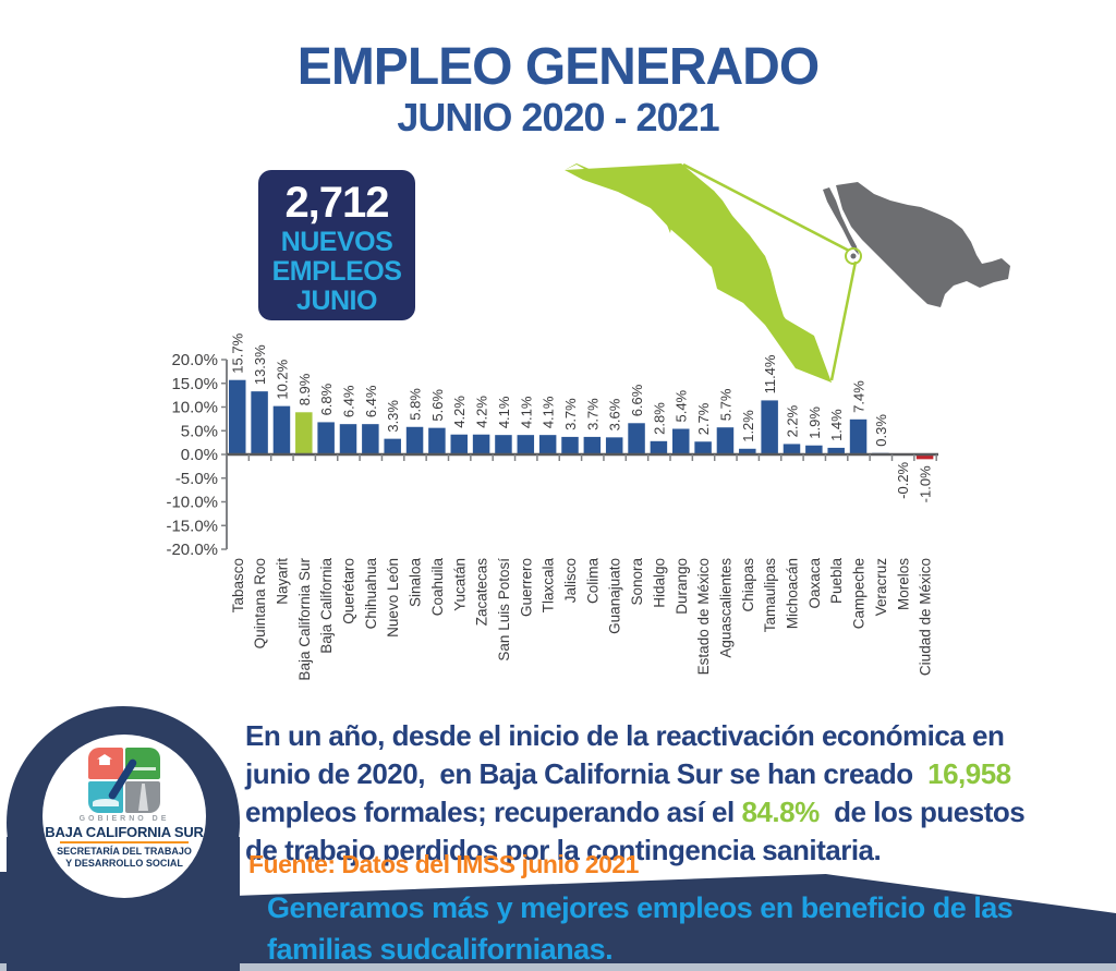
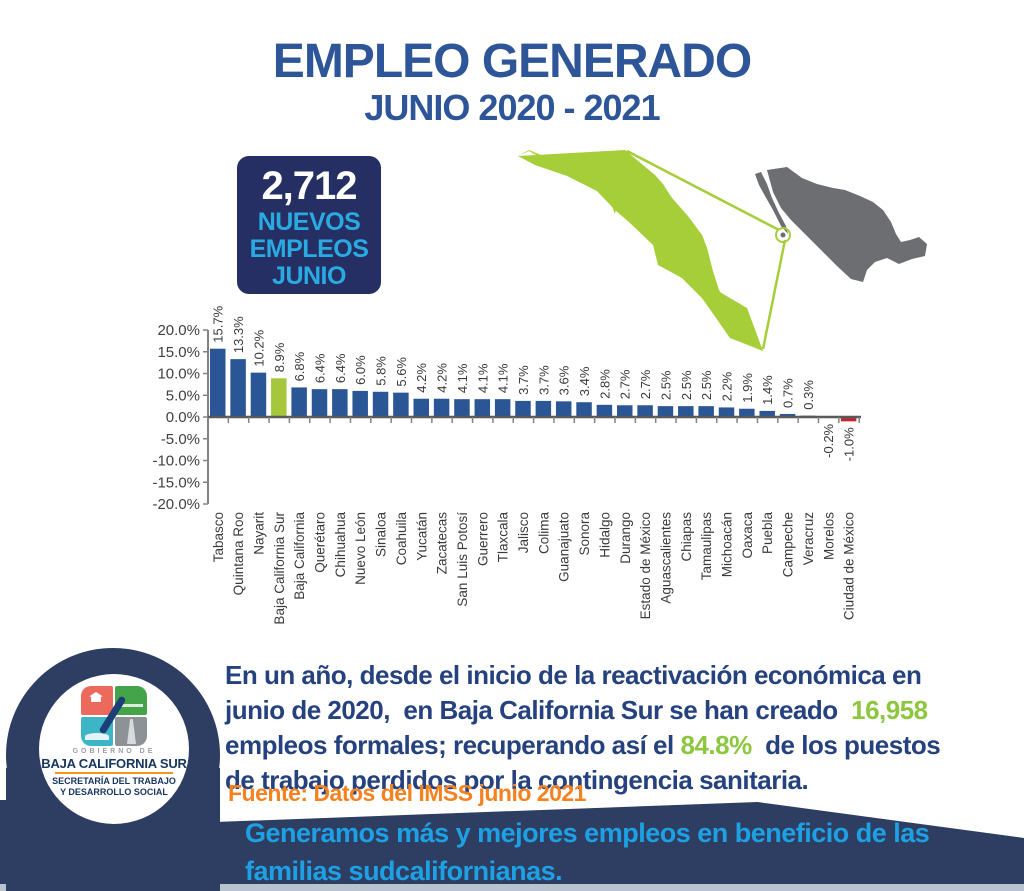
Nuevo León: 3.3% -> 6.0%
Sonora: 6.6% -> 3.4%
Durango: 5.4% -> 2.7%
Aguascalientes: 5.7% -> 2.5%
Chiapas: 1.2% -> 2.5%
Tamaulipas: 11.4% -> 2.5%
Campeche: 7.4% -> 0.7%
